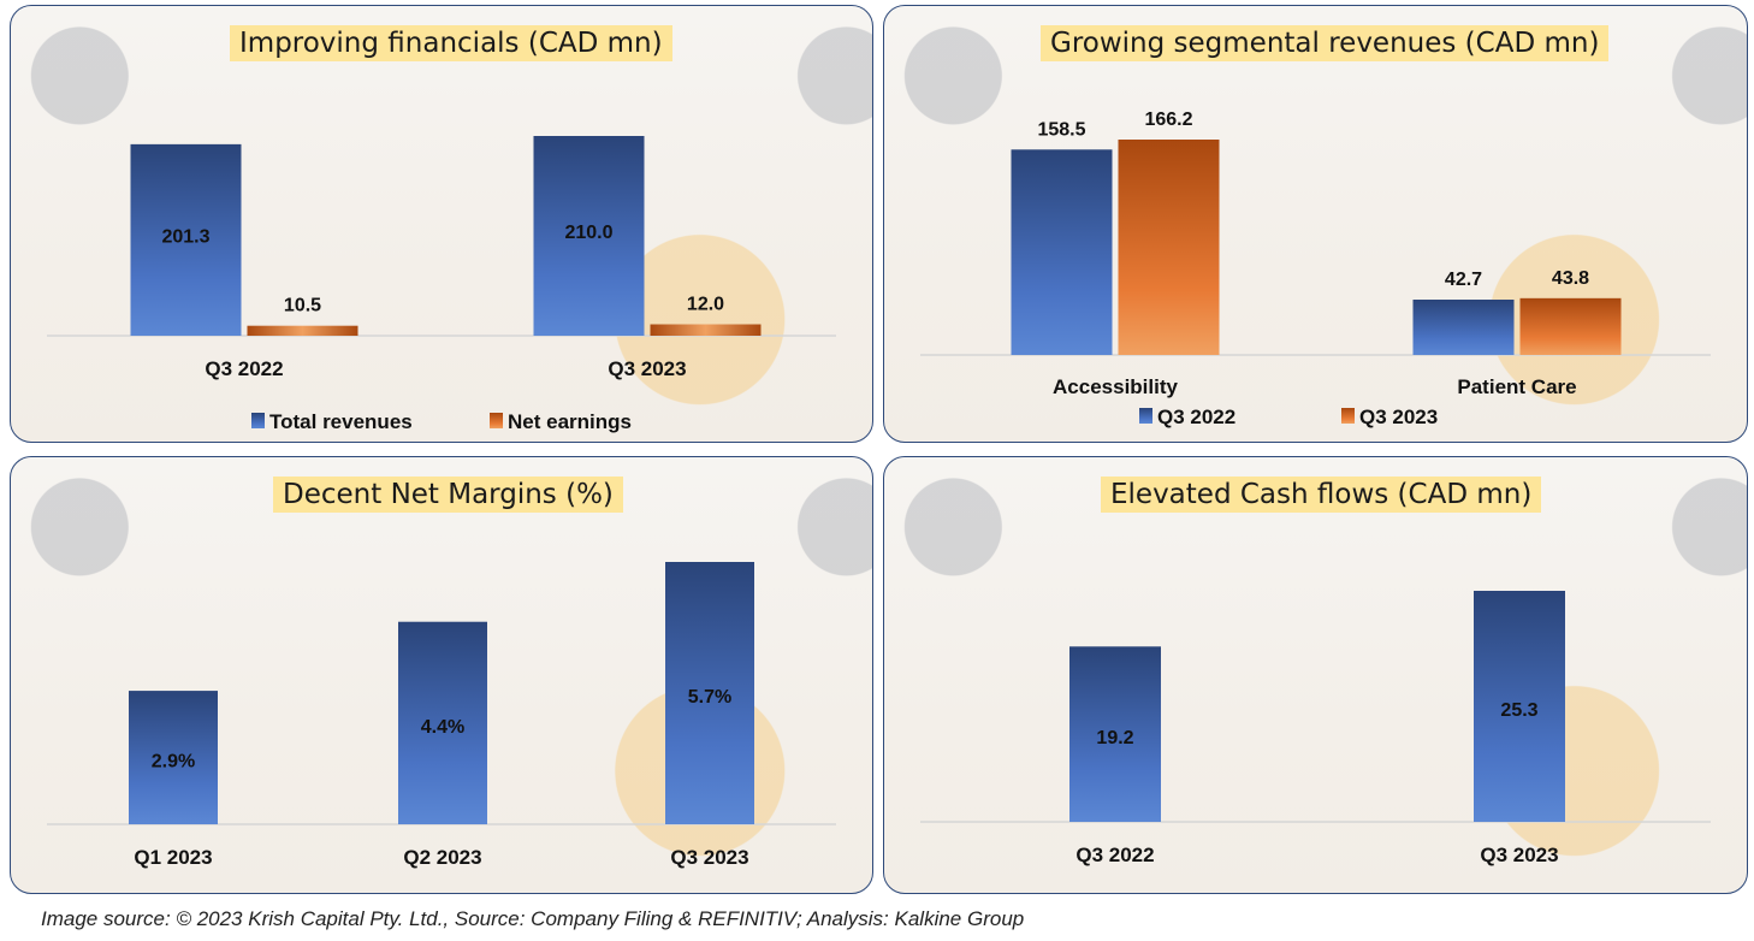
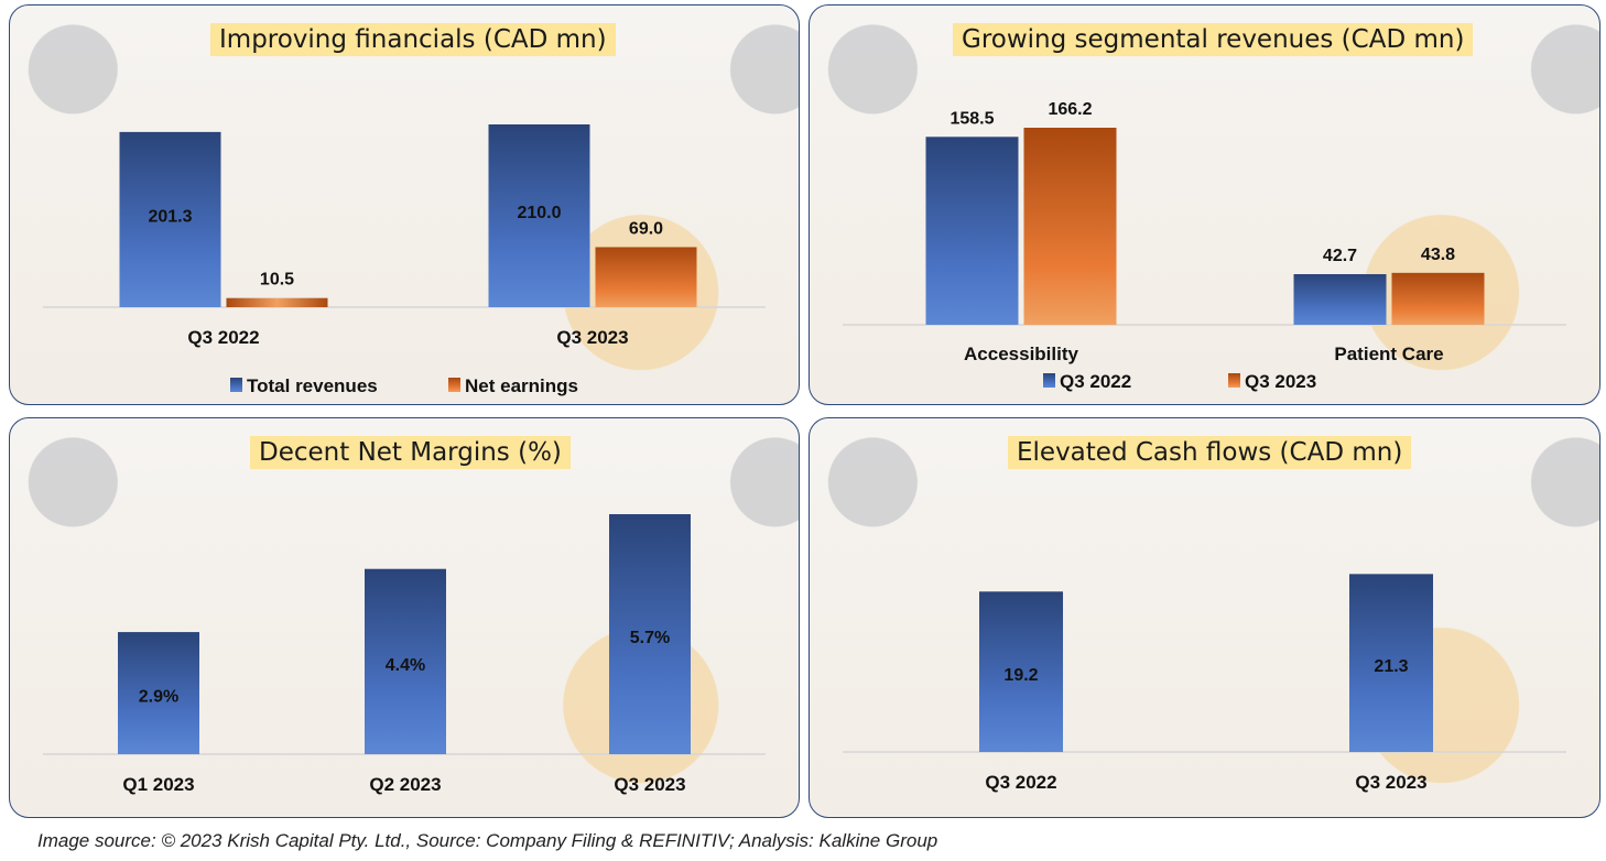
Improving financials (CAD mn)/Net earnings/Q3 2023: 12.0 -> 69.0
Elevated Cash flows (CAD mn)/Q3 2023: 25.3 -> 21.3
